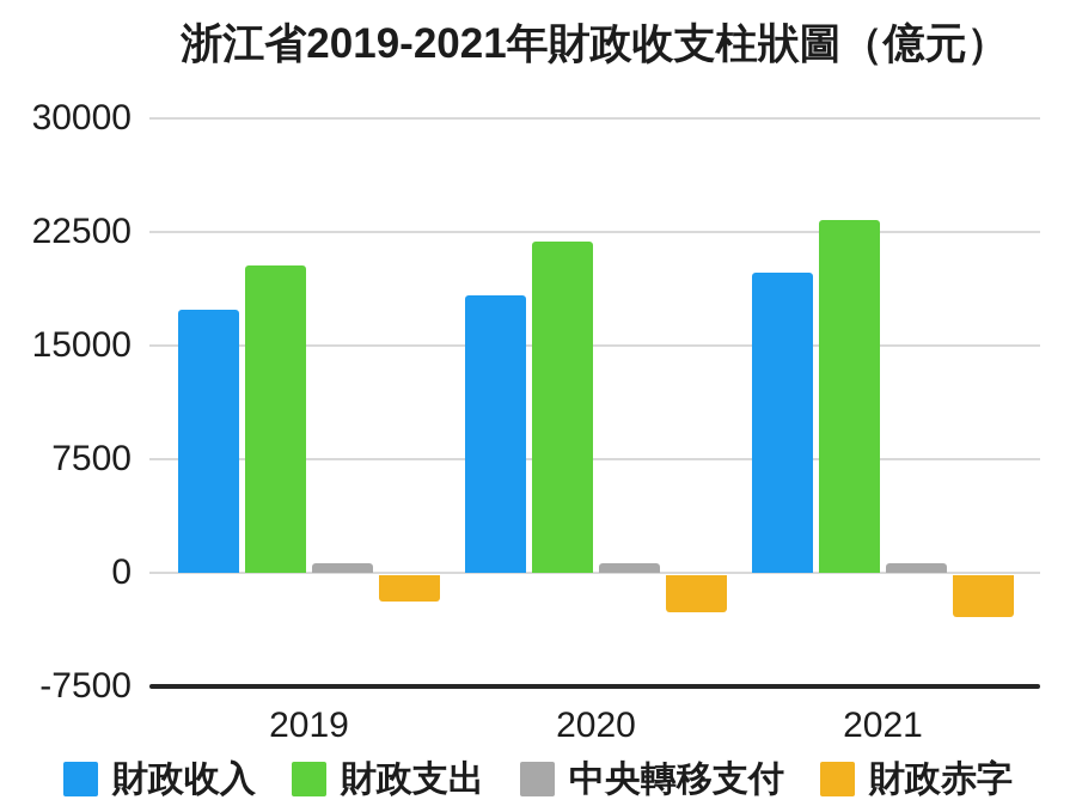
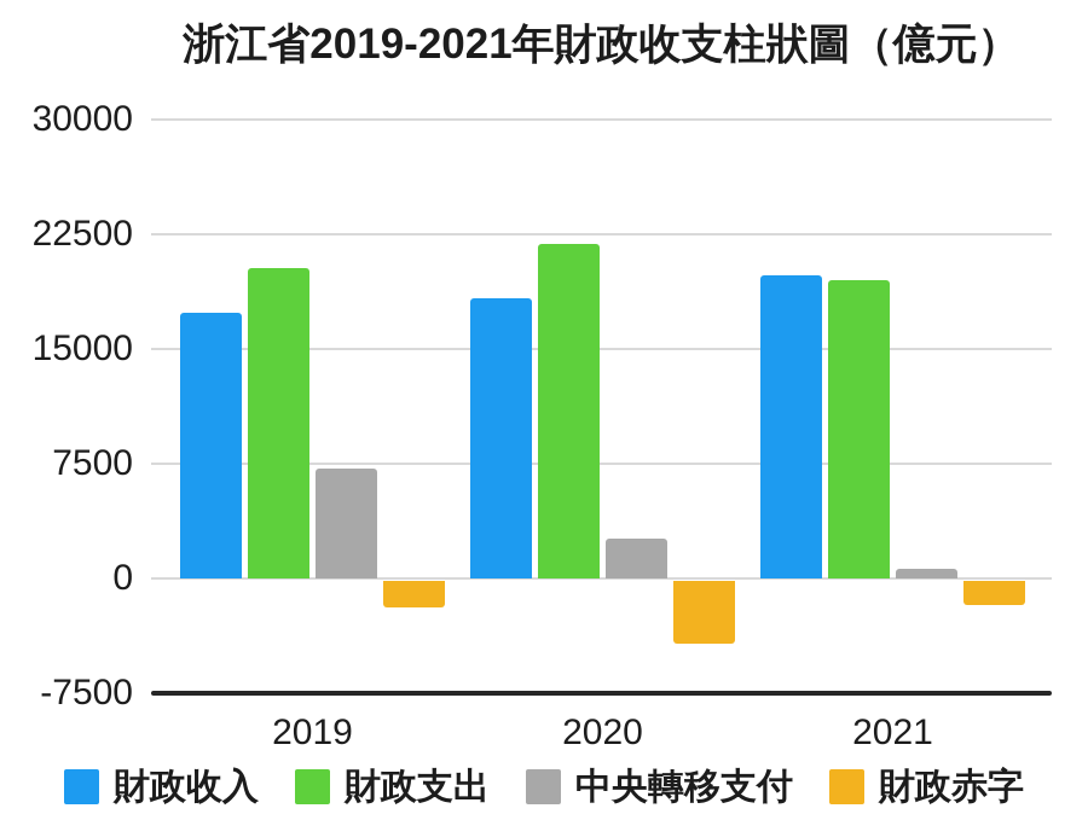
中央轉移支付/2019: 600 -> 7200
中央轉移支付/2020: 600 -> 2600
財政赤字/2020: -2600 -> -4300
財政支出/2021: 23300 -> 19500
財政赤字/2021: -2900 -> -1700
